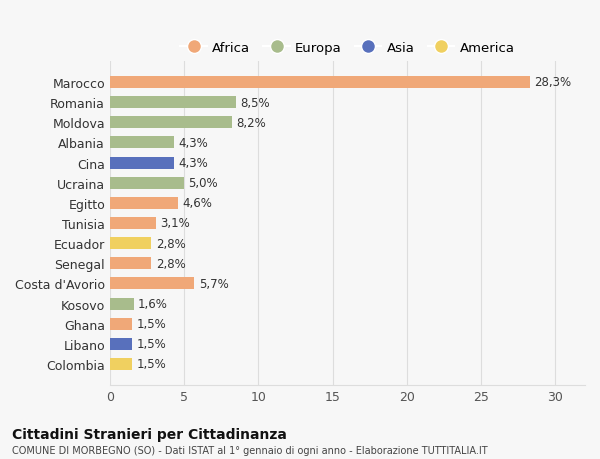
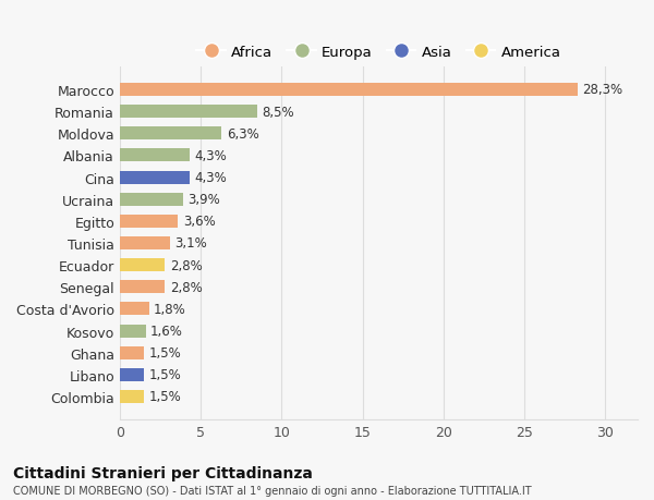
Moldova: 8,2% -> 6,3%
Ucraina: 5,0% -> 3,9%
Egitto: 4,6% -> 3,6%
Costa d'Avorio: 5,7% -> 1,8%
